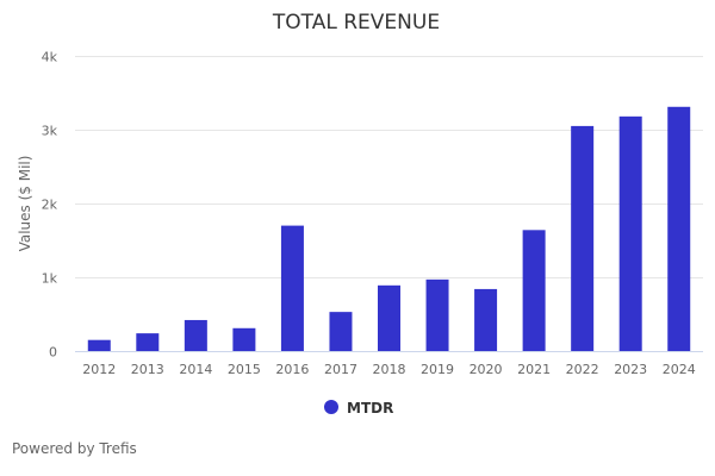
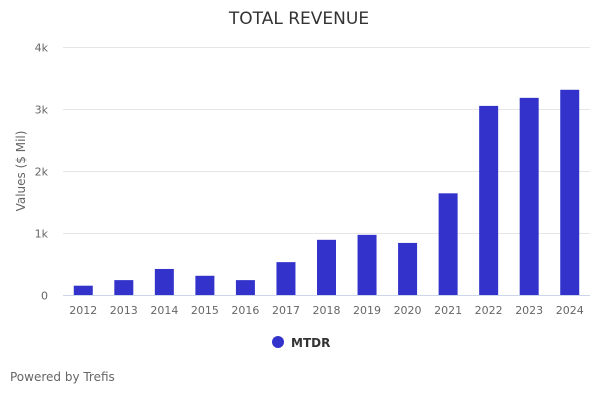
2016: 1.7k -> 0.2k
